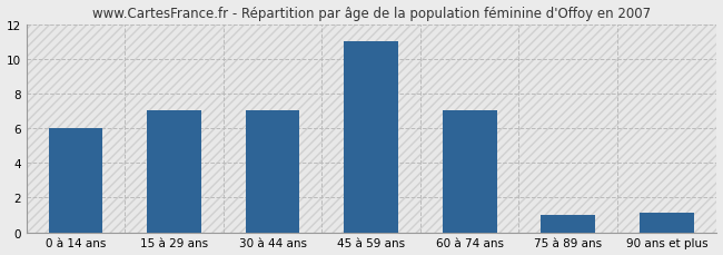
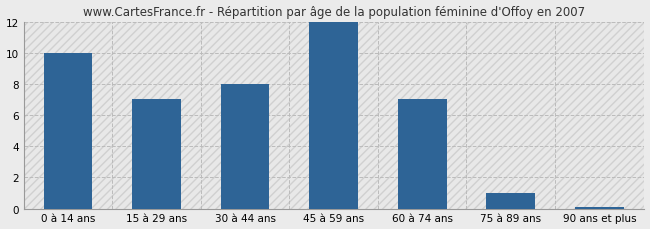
0 à 14 ans: 6.0 -> 10.0
30 à 44 ans: 7.0 -> 8.0
45 à 59 ans: 11.0 -> 12.0
90 ans et plus: 1.1 -> 0.1
